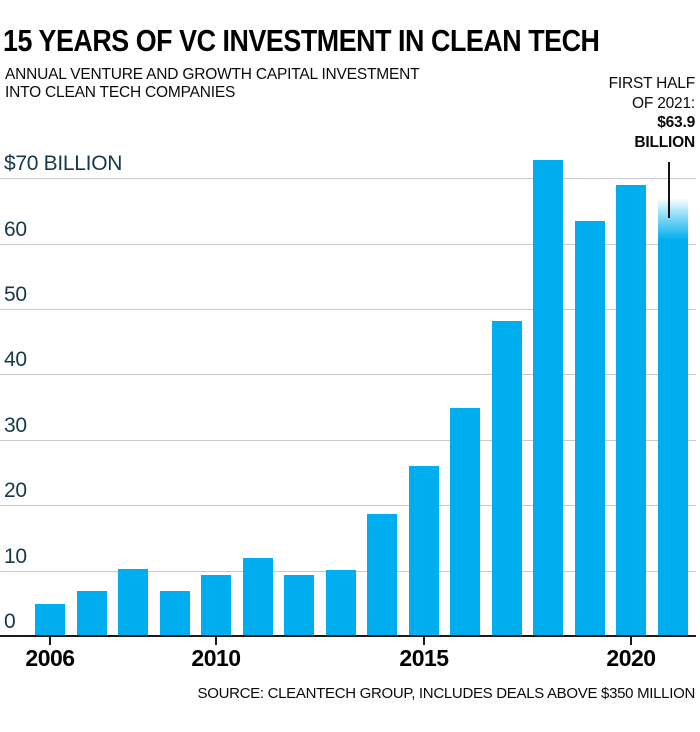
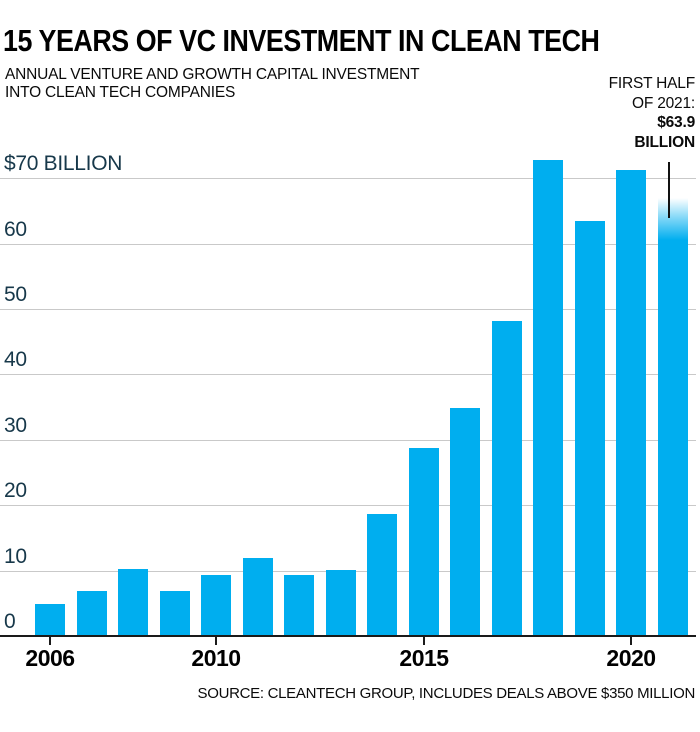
2015: 26 -> 29
2020: 69 -> 71
